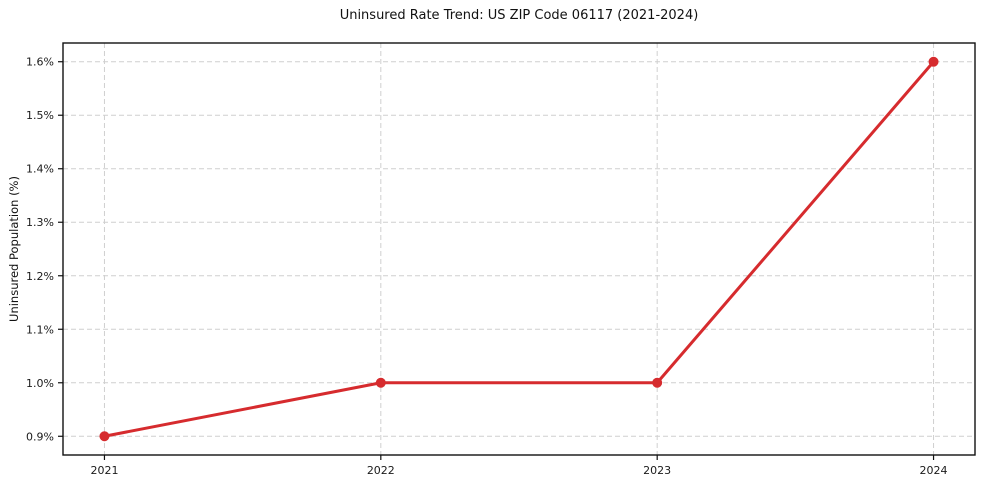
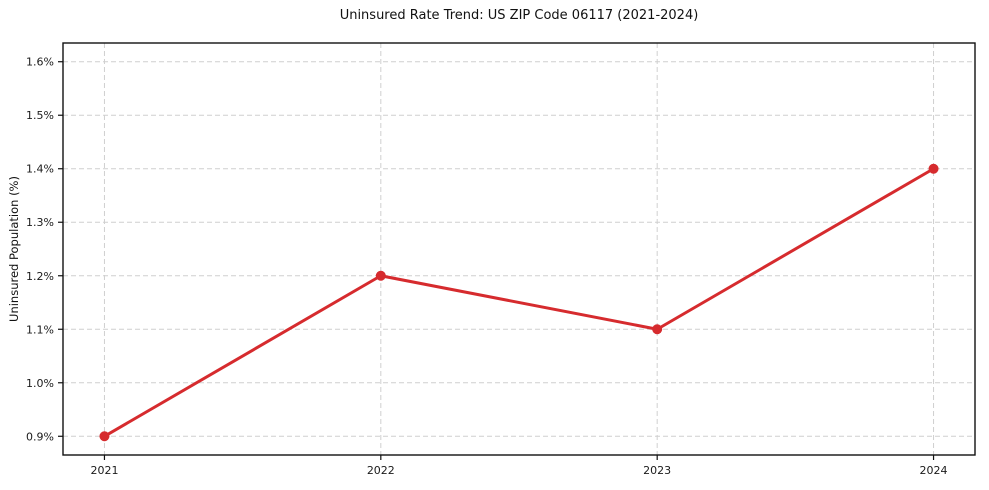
2022: 1.0% -> 1.2%
2023: 1.0% -> 1.1%
2024: 1.6% -> 1.4%
